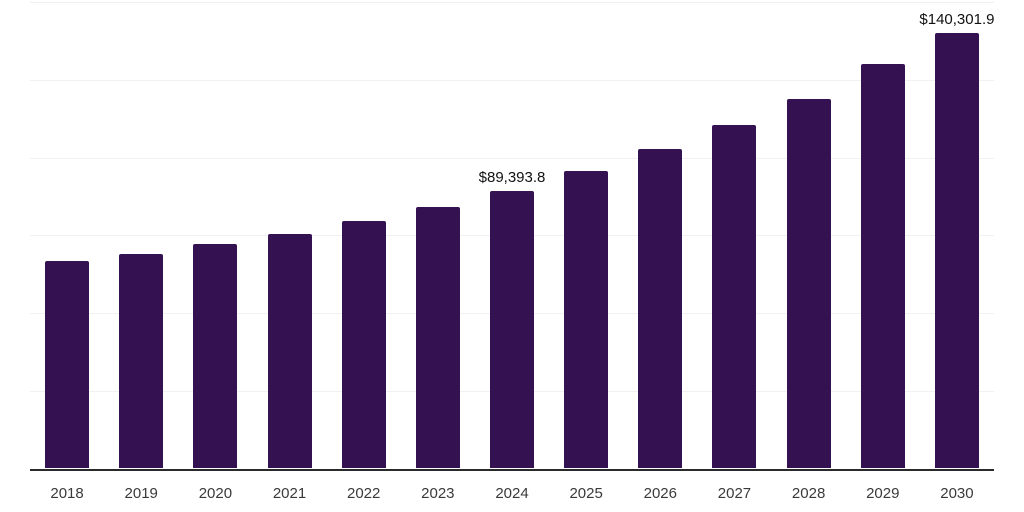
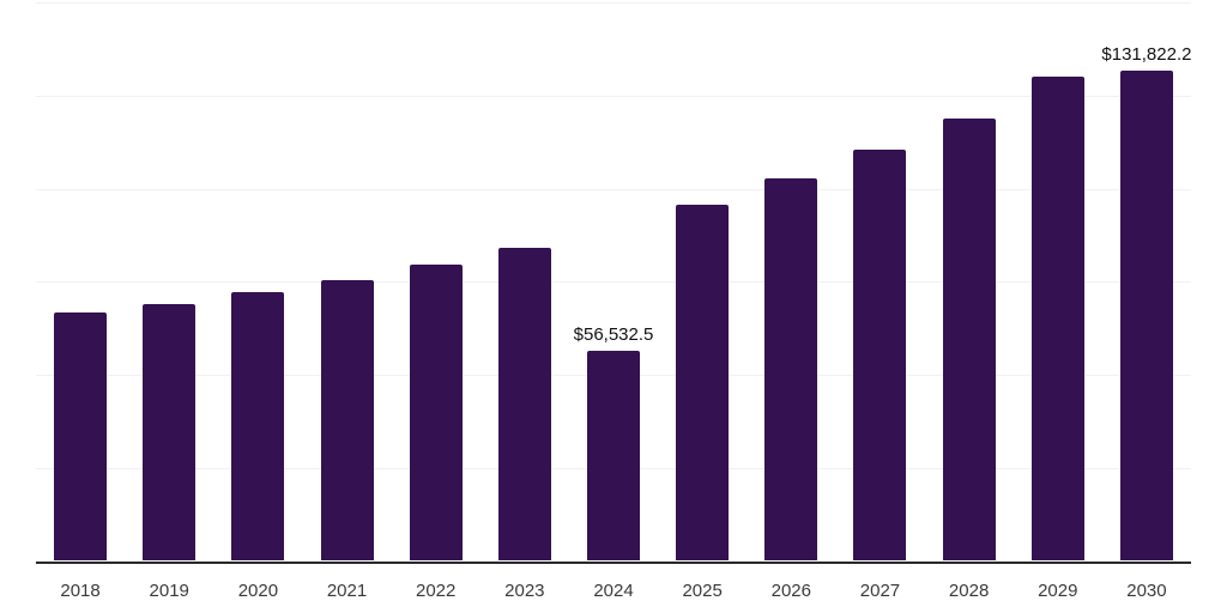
2024: $89,393.8 -> $56,532.5
2030: $140,301.9 -> $131,822.2
